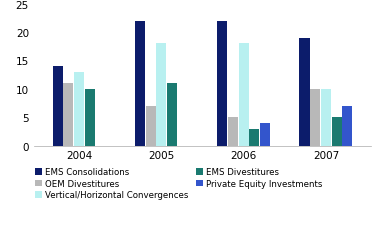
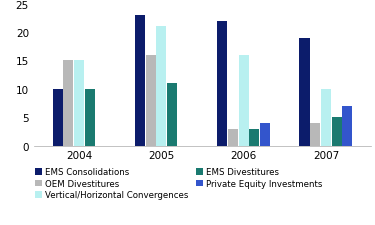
EMS Consolidations/2004: 14 -> 10
OEM Divestitures/2004: 11 -> 15
Vertical/Horizontal Convergences/2004: 13 -> 15
EMS Consolidations/2005: 22 -> 23
OEM Divestitures/2005: 7 -> 16
Vertical/Horizontal Convergences/2005: 18 -> 21
OEM Divestitures/2006: 5 -> 3
Vertical/Horizontal Convergences/2006: 18 -> 16
OEM Divestitures/2007: 10 -> 4
